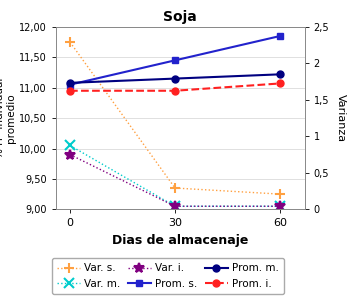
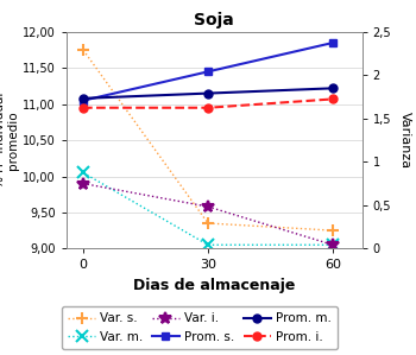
Var. i./30: 9,05 -> 9,58
